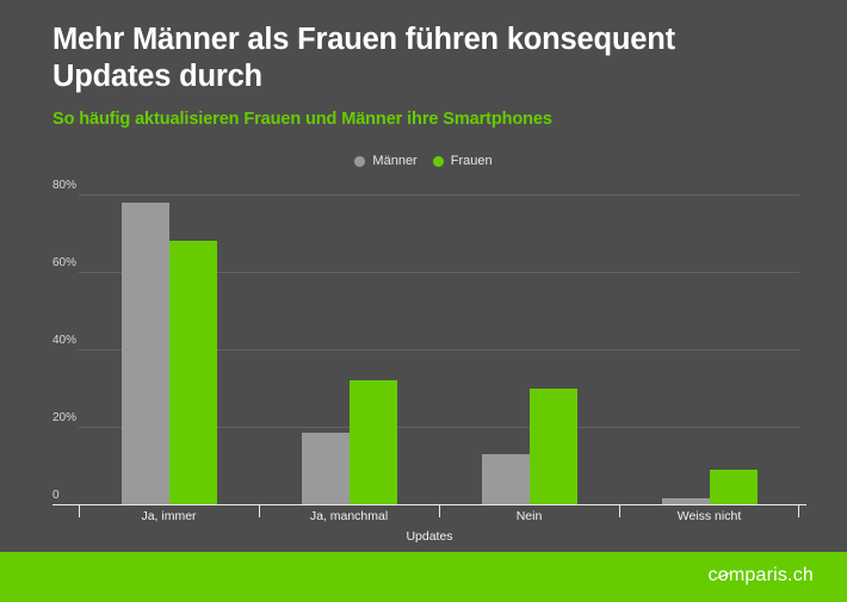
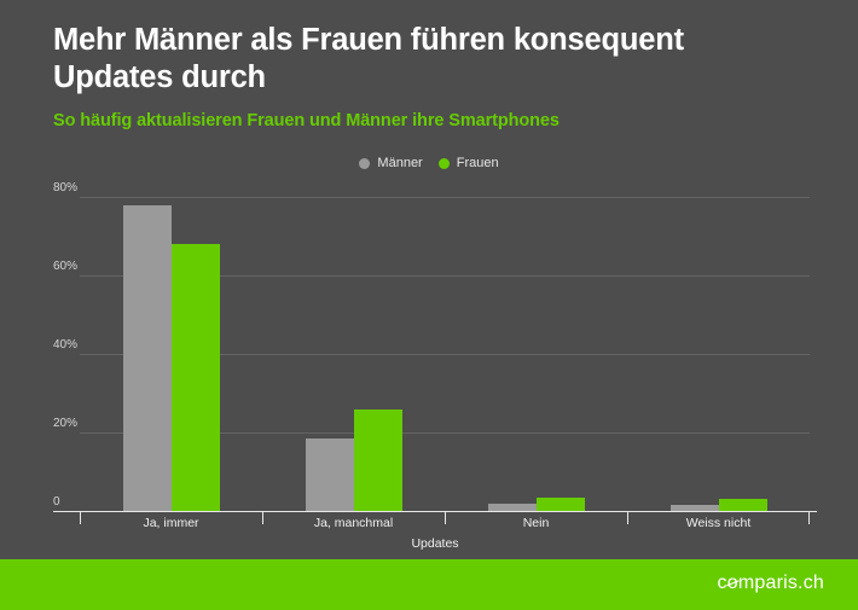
Frauen/Ja, manchmal: 32% -> 26%
Männer/Nein: 13% -> 2%
Frauen/Nein: 30% -> 4%
Frauen/Weiss nicht: 9% -> 3%
